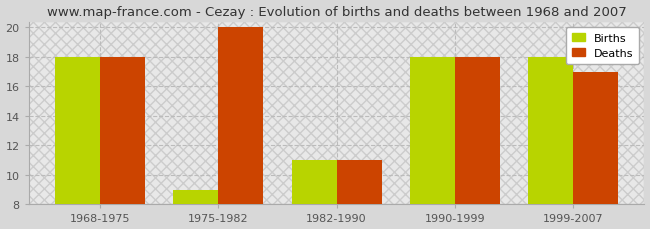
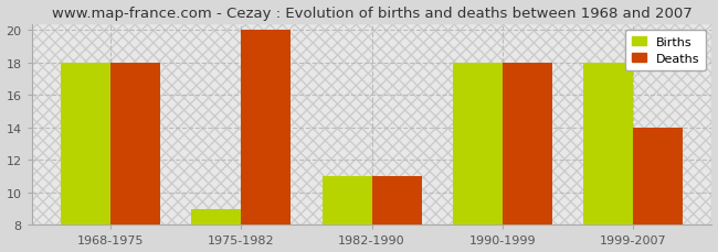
Deaths/1999-2007: 17 -> 14
